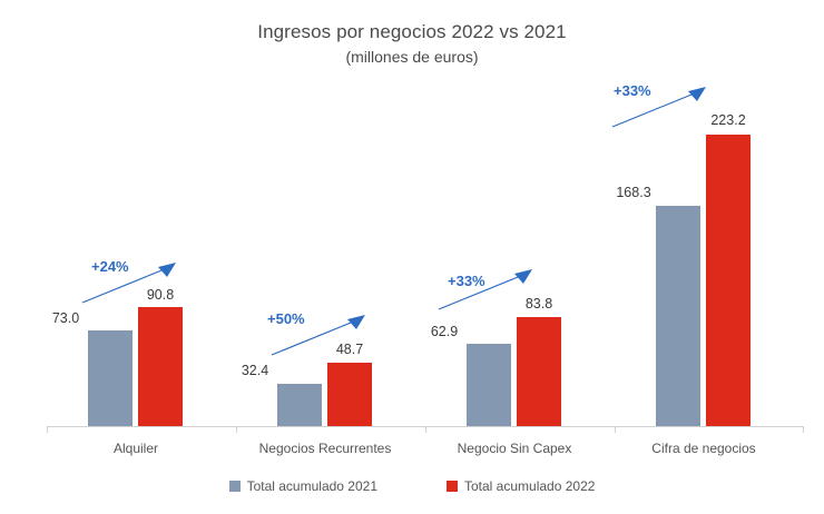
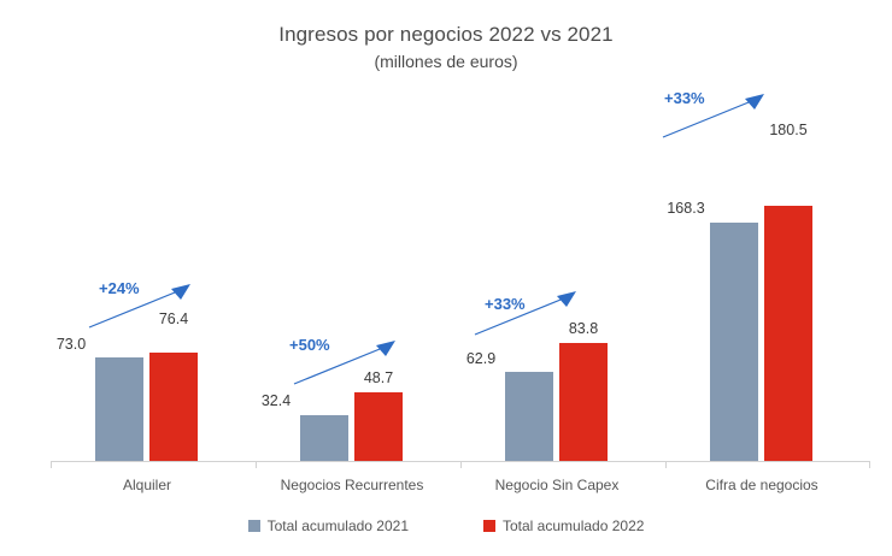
Total acumulado 2022/Alquiler: 90.8 -> 76.4
Total acumulado 2022/Cifra de negocios: 223.2 -> 180.5
